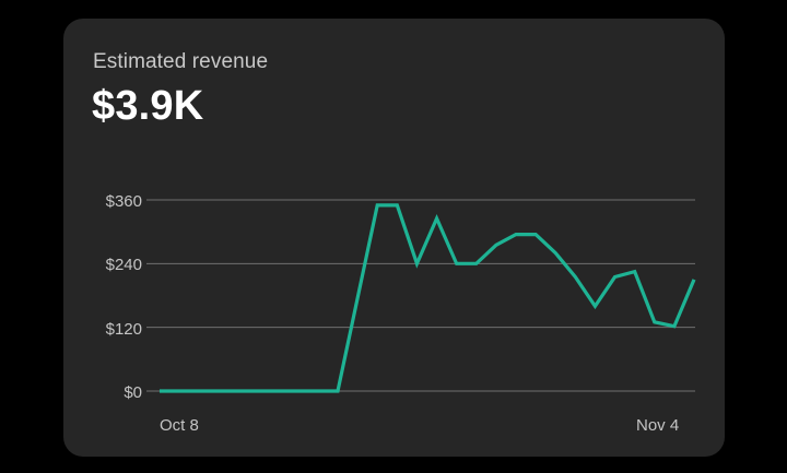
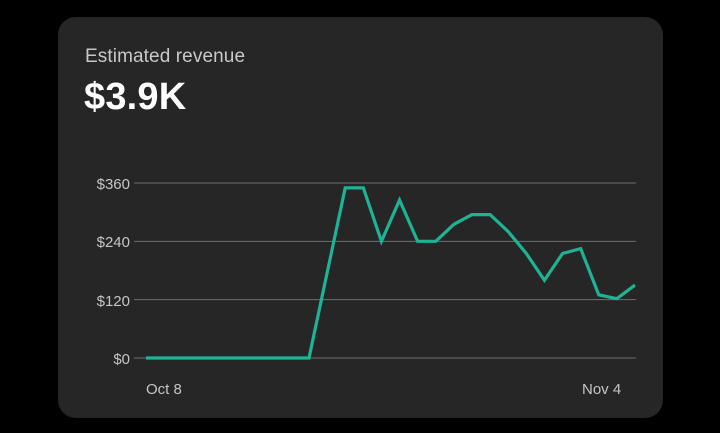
Nov 4: $210 -> $150
